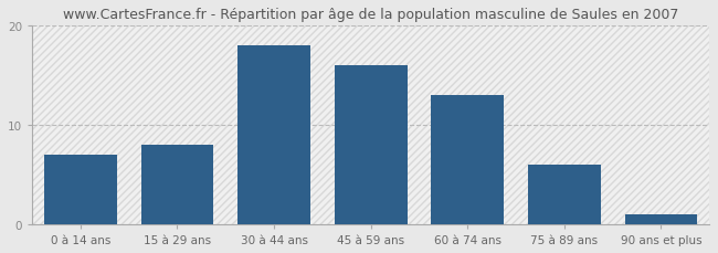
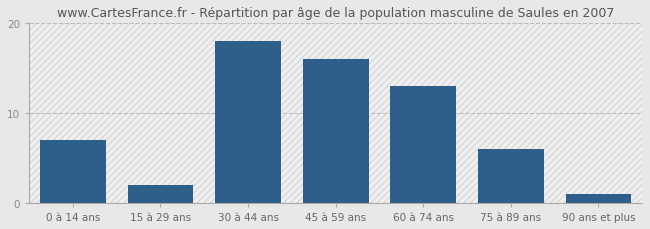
15 à 29 ans: 8 -> 2
